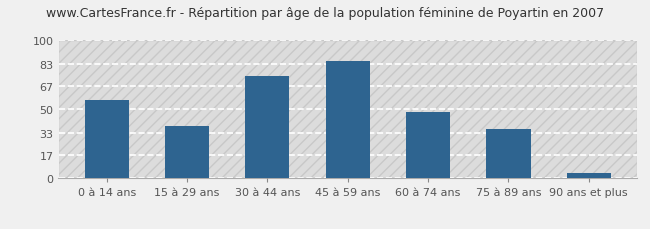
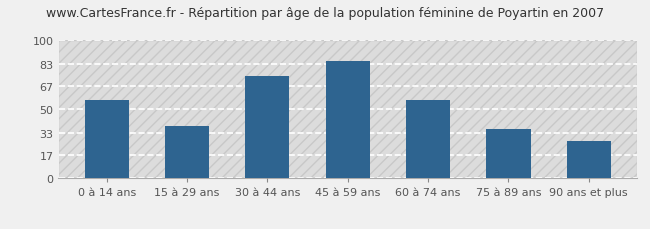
60 à 74 ans: 48 -> 57
90 ans et plus: 4 -> 27
